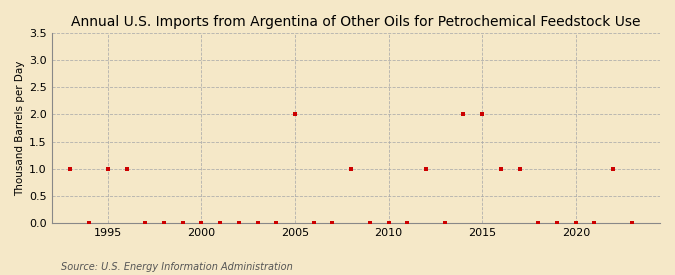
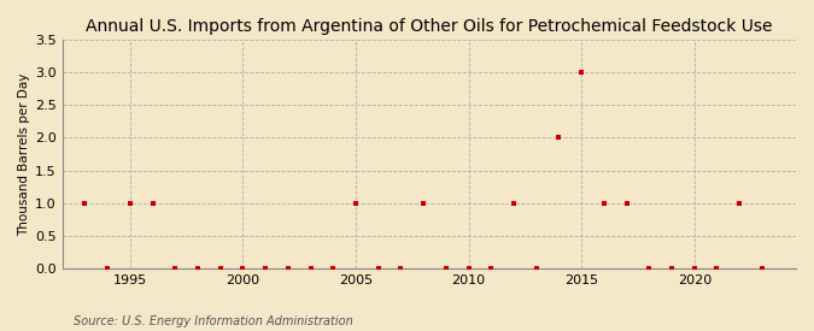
2005: 2 -> 1
2015: 2 -> 3
